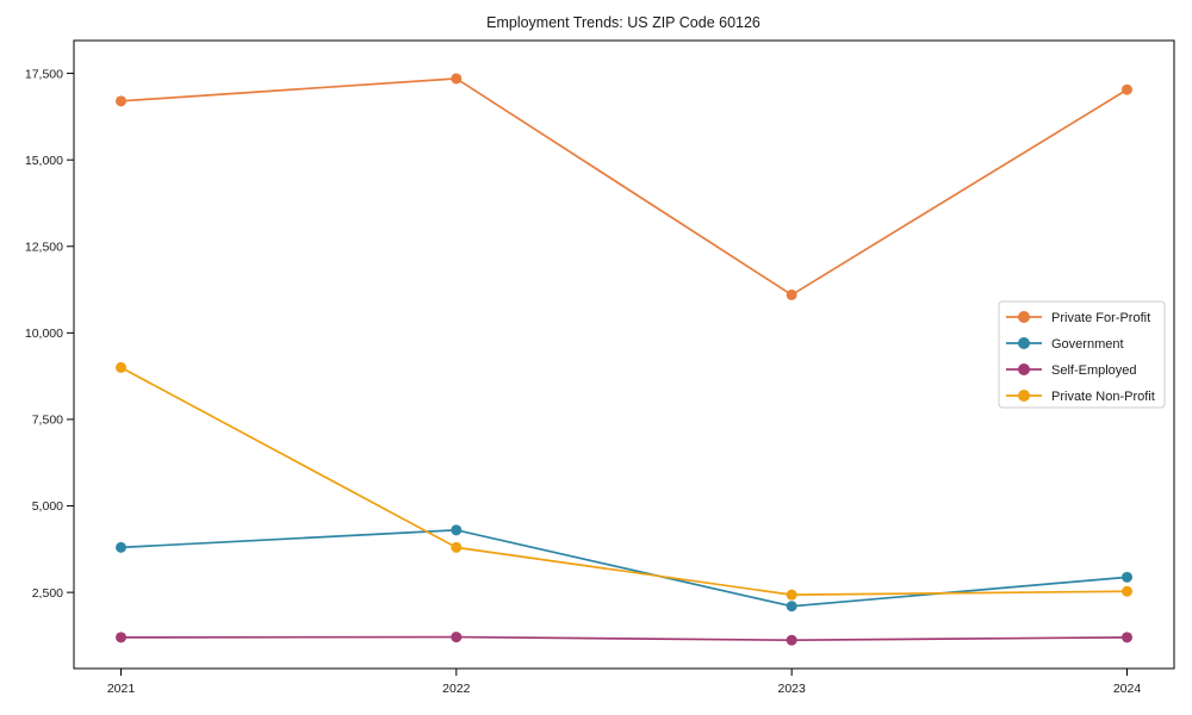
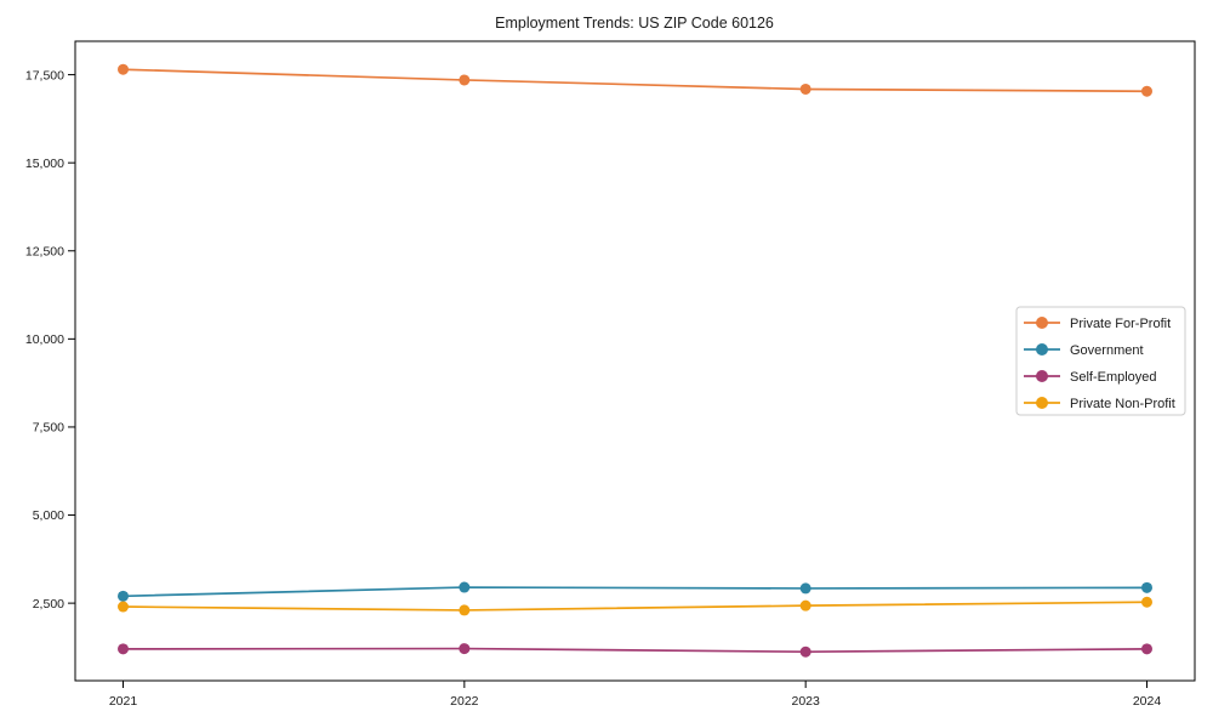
Private For-Profit/2021: 16700 -> 17600
Government/2021: 3800 -> 2700
Private Non-Profit/2021: 9000 -> 2400
Government/2022: 4300 -> 3000
Private Non-Profit/2022: 3800 -> 2300
Private For-Profit/2023: 11100 -> 17100
Government/2023: 2100 -> 2900
